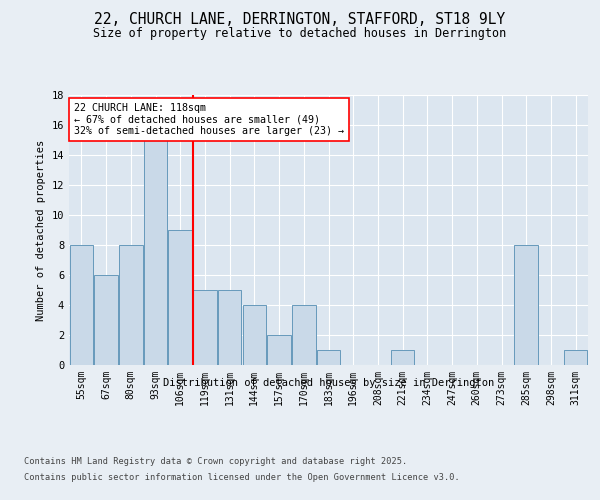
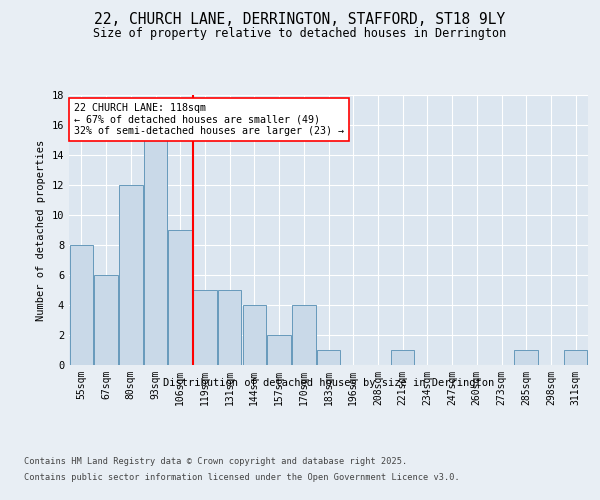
80sqm: 8 -> 12
285sqm: 8 -> 1
